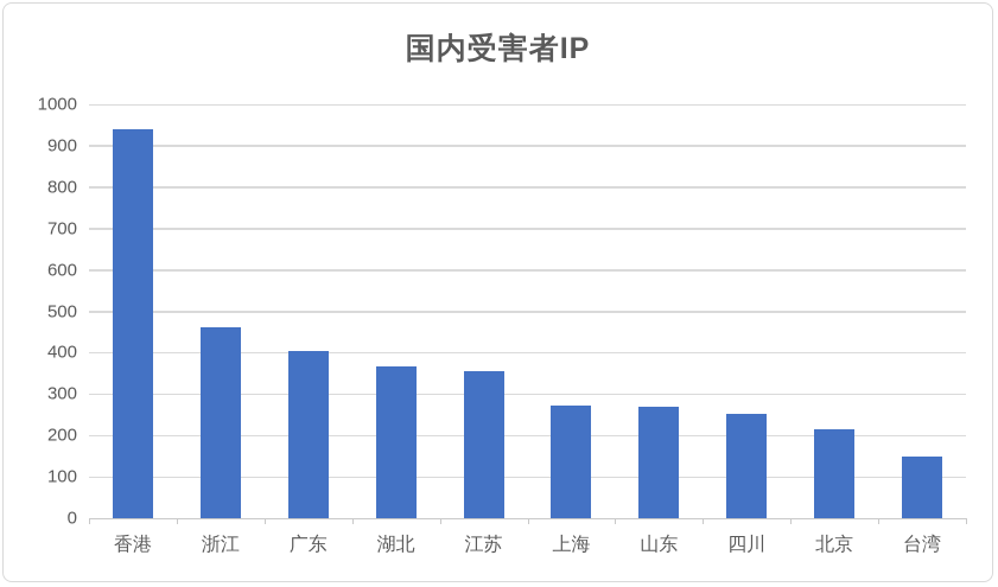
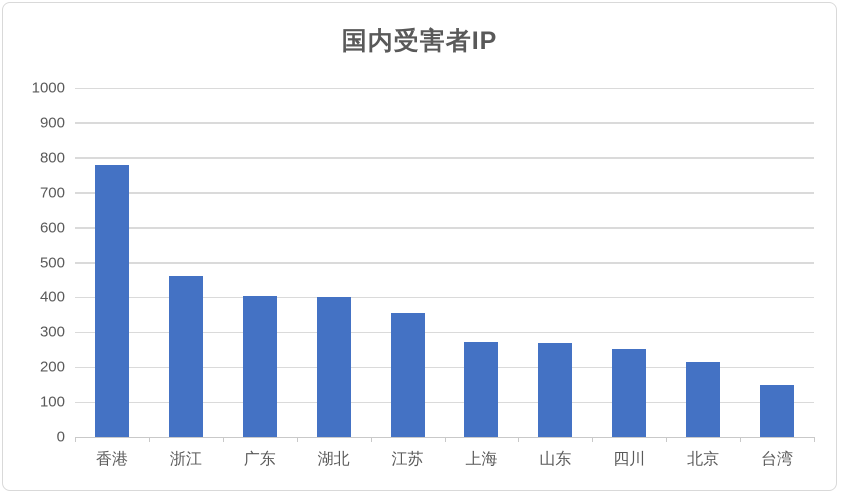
香港: 940 -> 780
湖北: 370 -> 400
